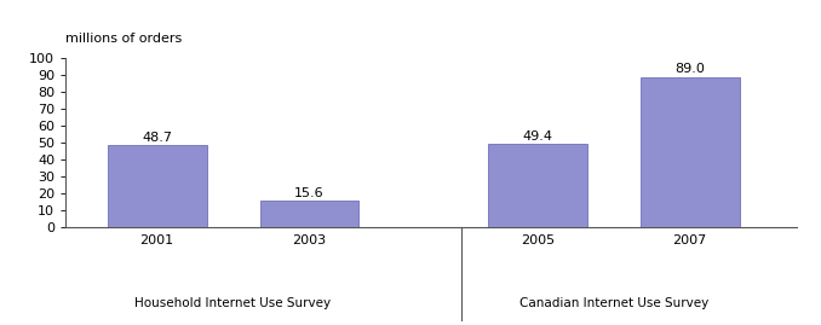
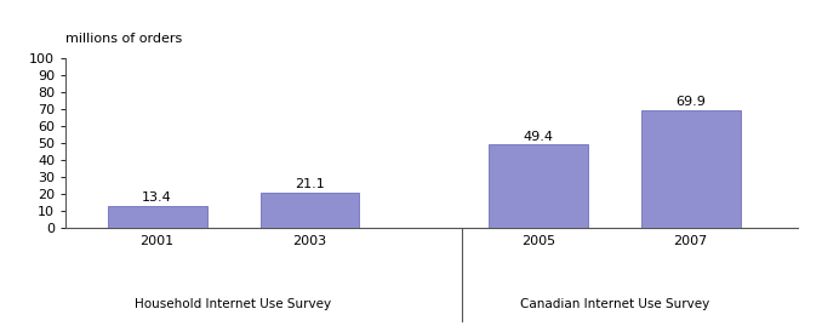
2001: 48.7 -> 13.4
2003: 15.6 -> 21.1
2007: 89.0 -> 69.9
